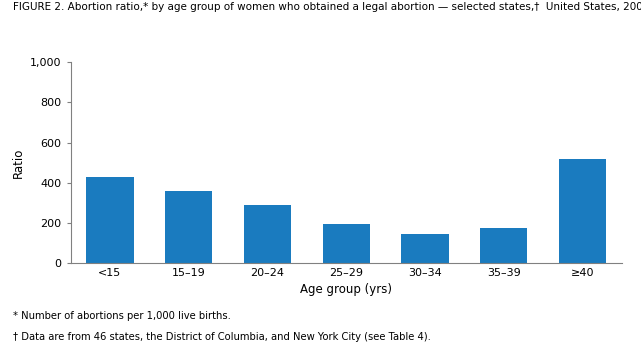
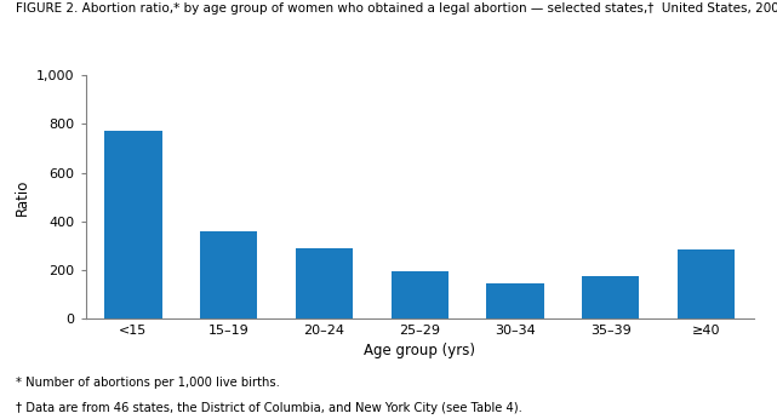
<15: 430 -> 770
≥40: 520 -> 283
